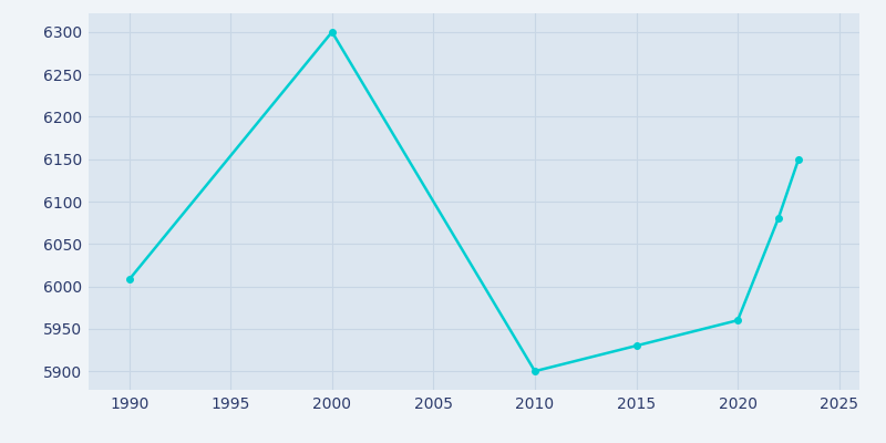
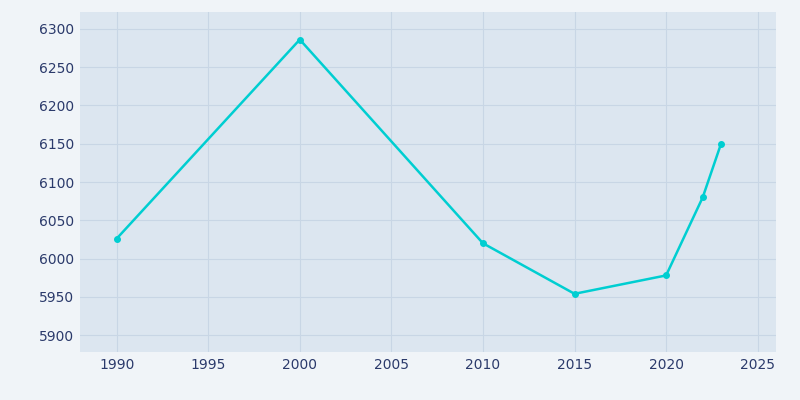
1990: 6008 -> 6026
2000: 6300 -> 6286
2010: 5900 -> 6020
2015: 5930 -> 5954
2020: 5960 -> 5978
